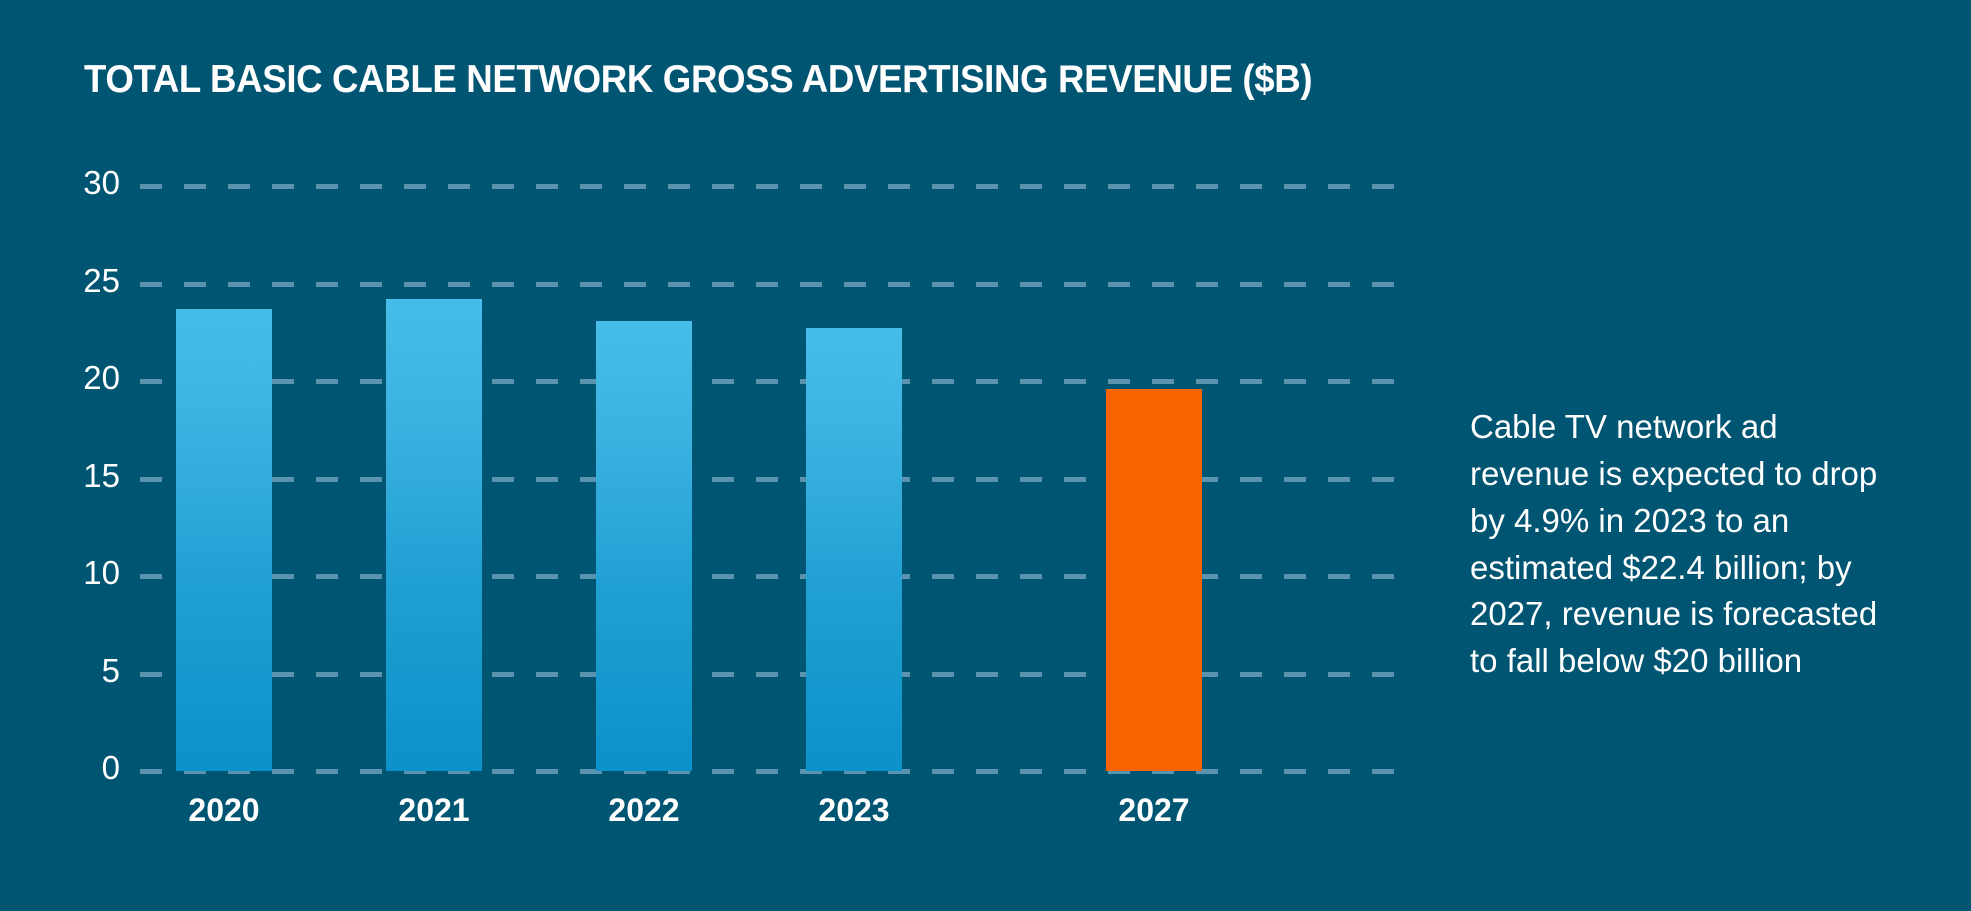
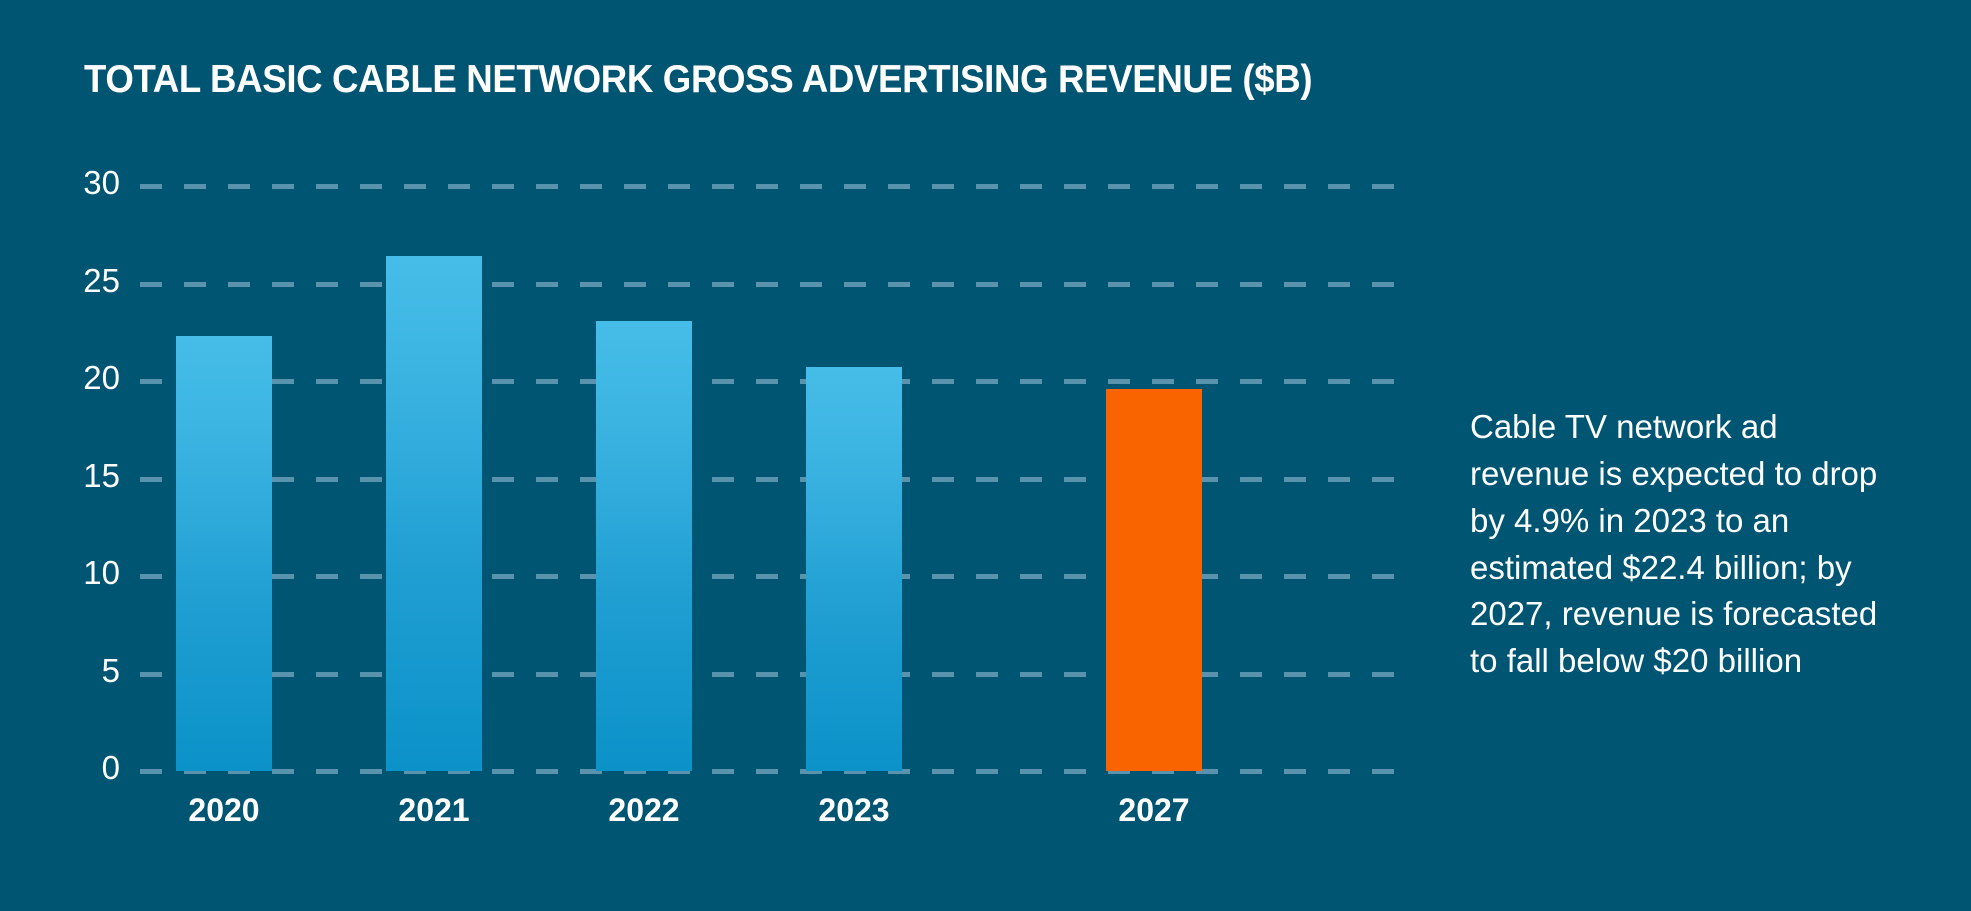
2020: 23.7 -> 22.3
2021: 24.2 -> 26.4
2023: 22.7 -> 20.7
